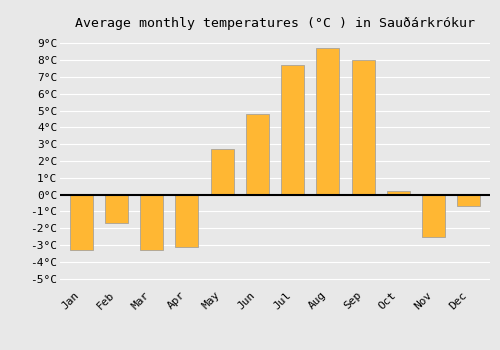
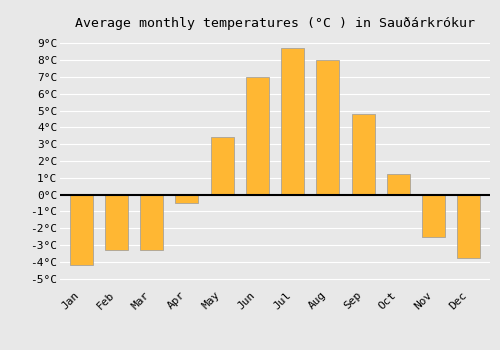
Jan: -3.3°C -> -4.2°C
Feb: -1.7°C -> -3.3°C
Apr: -3.1°C -> -0.5°C
May: 2.7°C -> 3.4°C
Jun: 4.8°C -> 7.0°C
Jul: 7.7°C -> 8.7°C
Aug: 8.7°C -> 8.0°C
Sep: 8.0°C -> 4.8°C
Oct: 0.2°C -> 1.2°C
Dec: -0.7°C -> -3.8°C
